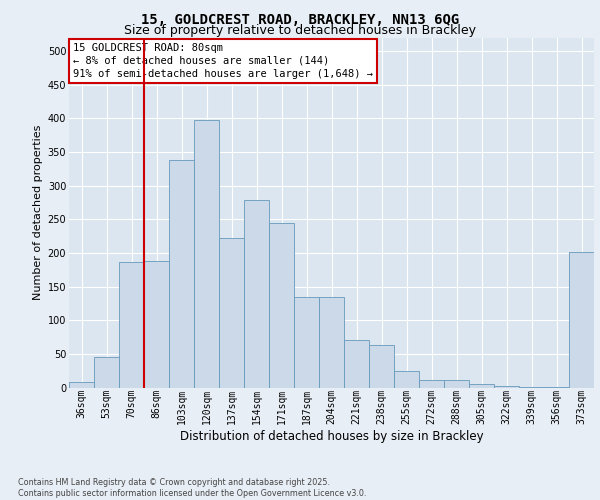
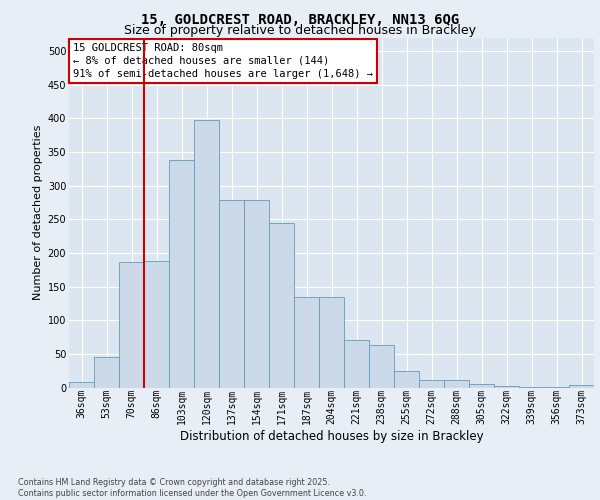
137sqm: 222 -> 278
373sqm: 202 -> 3
